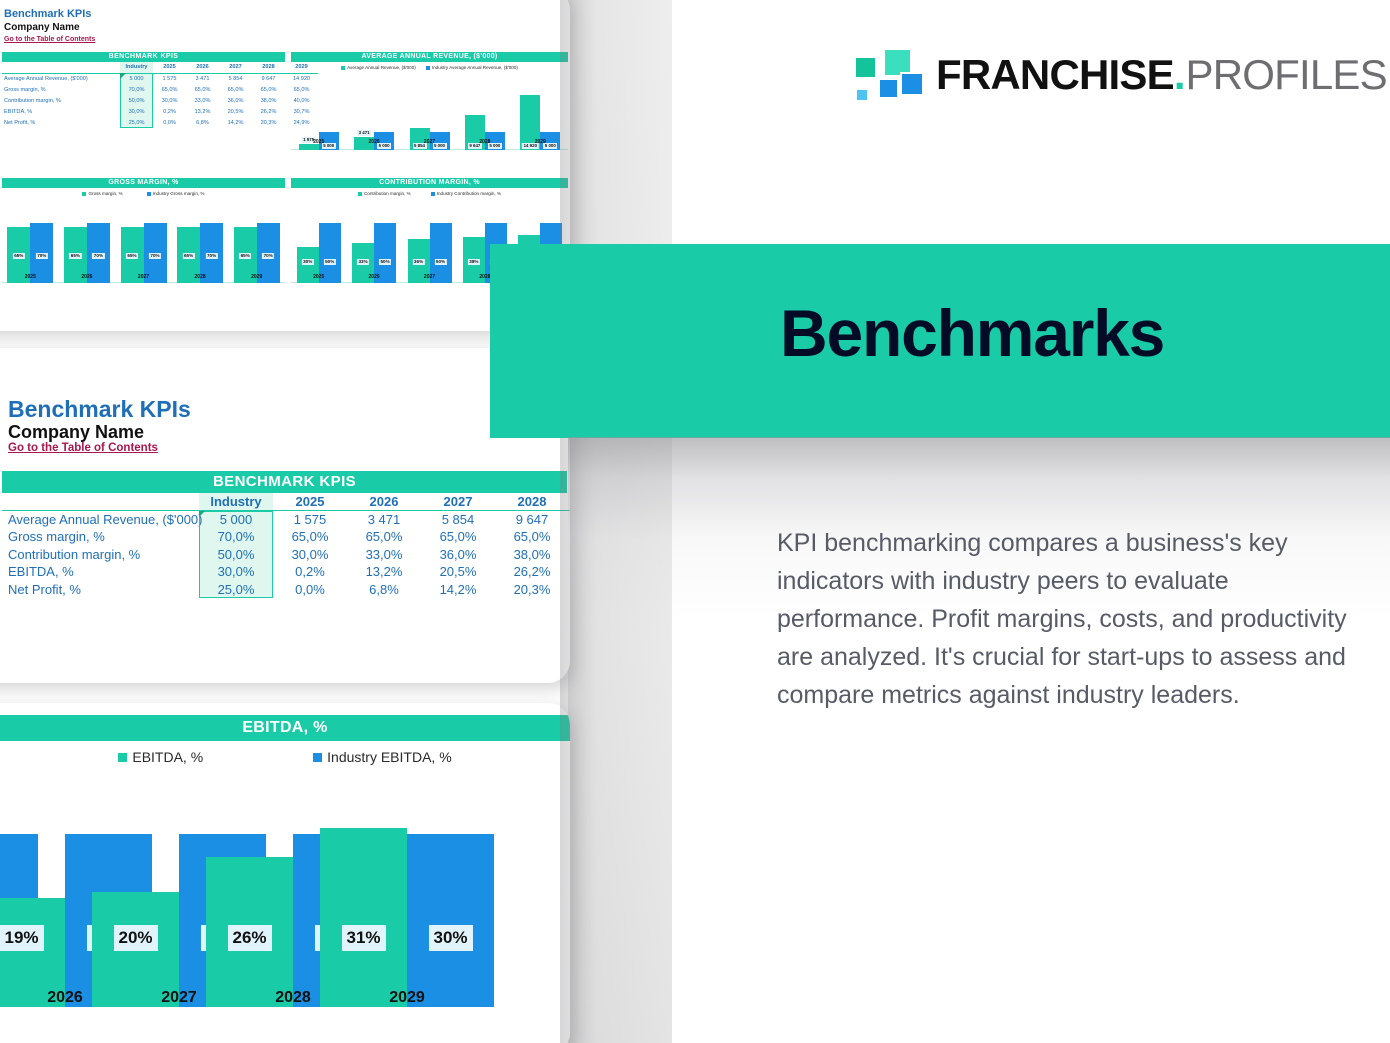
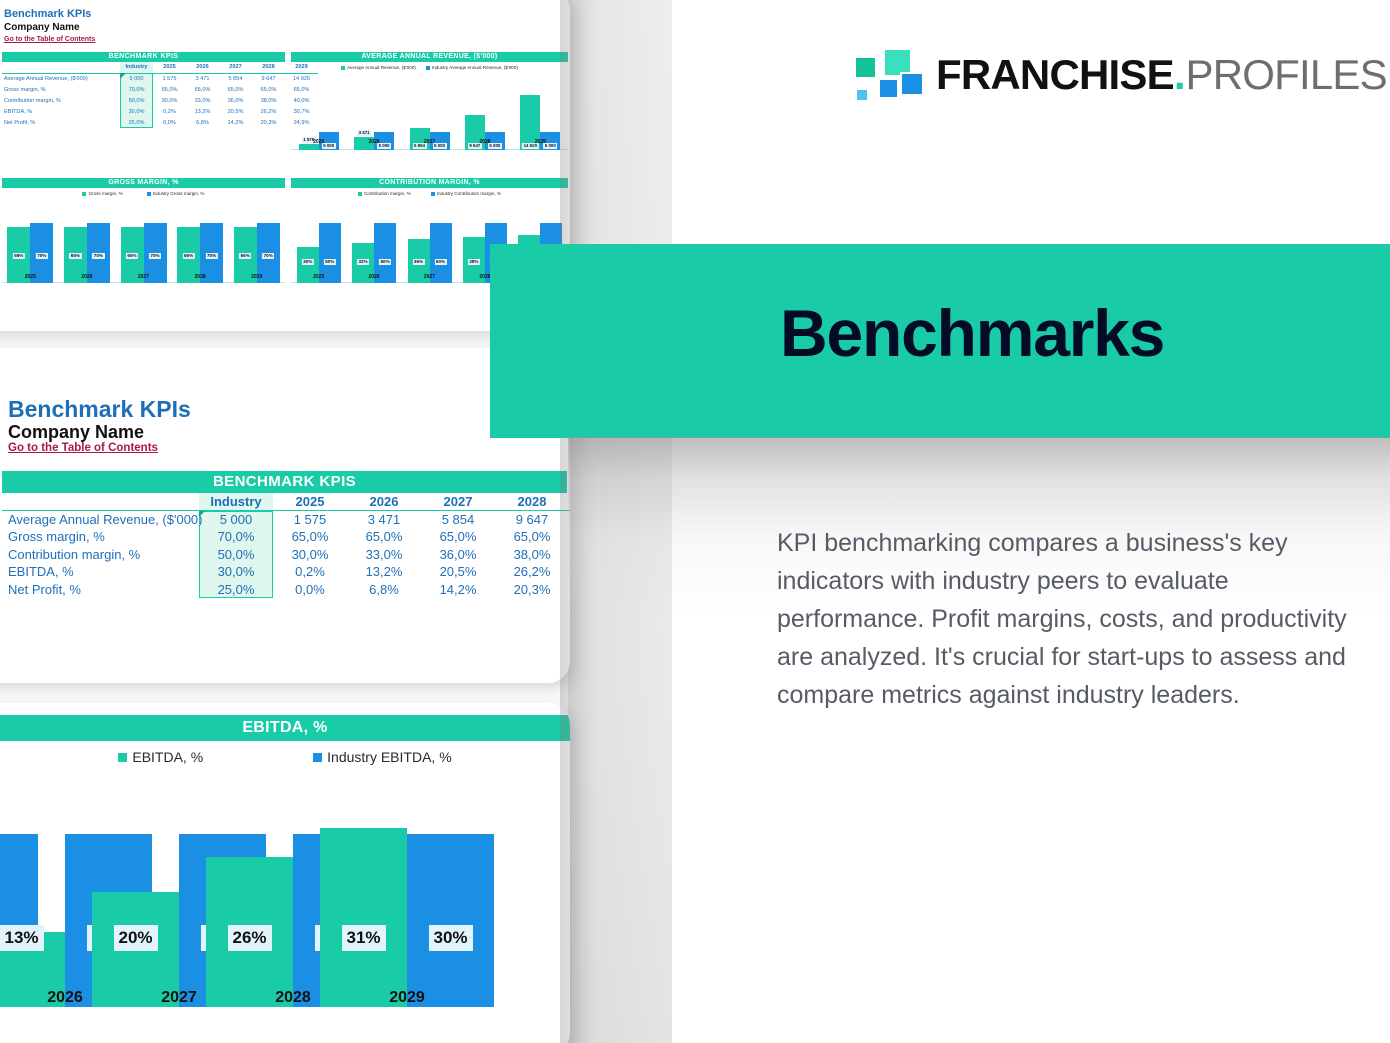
EBITDA, %/EBITDA, %/2026: 19% -> 13%
